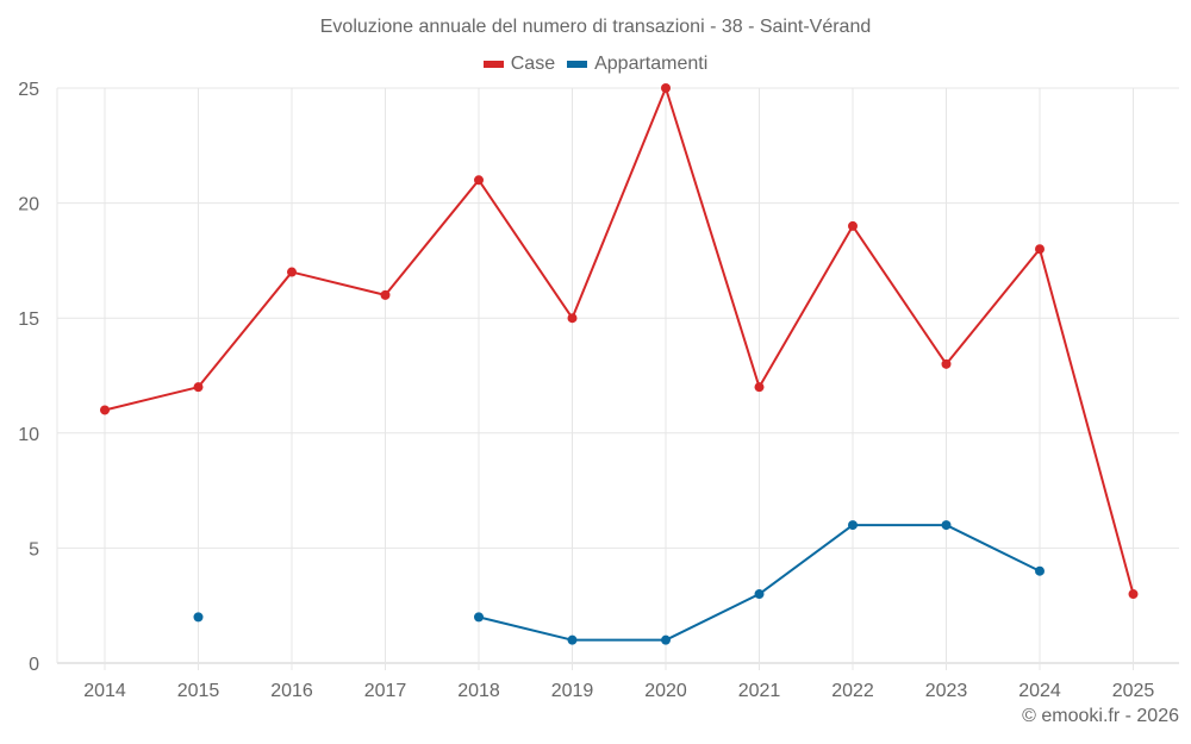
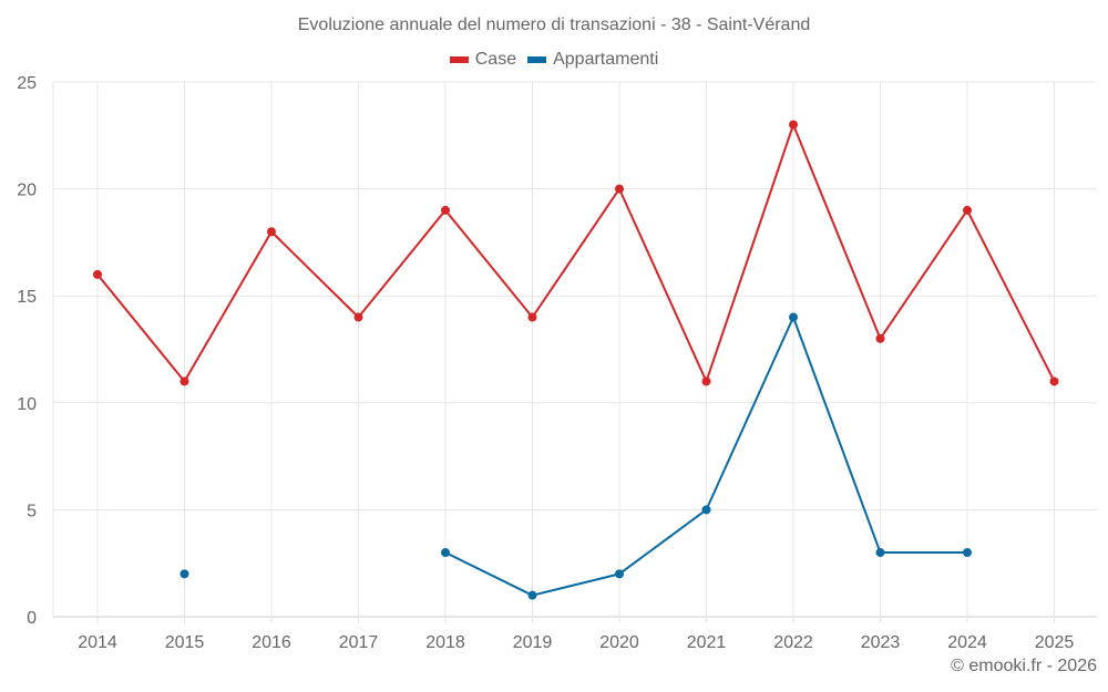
Case/2014: 11 -> 16
Case/2015: 12 -> 11
Case/2016: 17 -> 18
Case/2017: 16 -> 14
Case/2018: 21 -> 19
Appartamenti/2018: 2 -> 3
Case/2019: 15 -> 14
Case/2020: 25 -> 20
Appartamenti/2020: 1 -> 2
Case/2021: 12 -> 11
Appartamenti/2021: 3 -> 5
Case/2022: 19 -> 23
Appartamenti/2022: 6 -> 14
Appartamenti/2023: 6 -> 3
Case/2024: 18 -> 19
Appartamenti/2024: 4 -> 3
Case/2025: 3 -> 11
